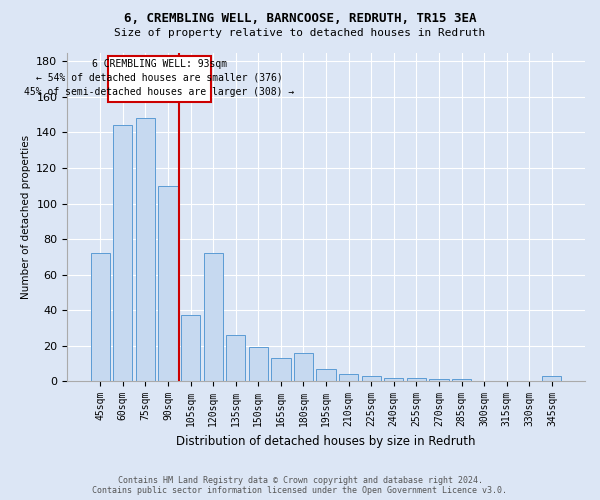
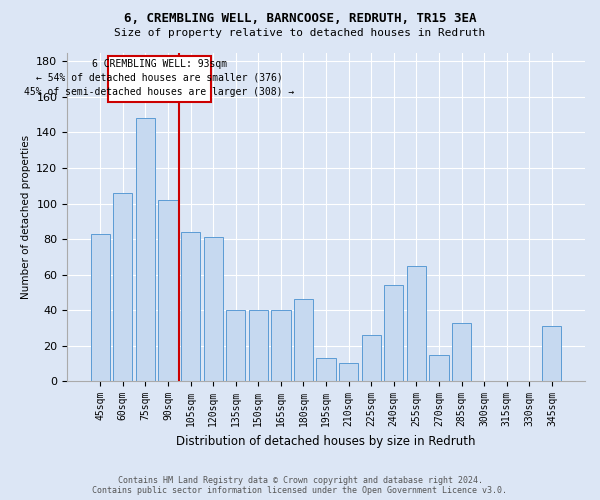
45sqm: 72 -> 83
60sqm: 144 -> 106
90sqm: 110 -> 102
105sqm: 37 -> 84
120sqm: 72 -> 81
135sqm: 26 -> 40
150sqm: 19 -> 40
165sqm: 13 -> 40
180sqm: 16 -> 46
195sqm: 7 -> 13
210sqm: 4 -> 10
225sqm: 3 -> 26
240sqm: 2 -> 54
255sqm: 2 -> 65
270sqm: 1 -> 15
285sqm: 1 -> 33
345sqm: 3 -> 31
